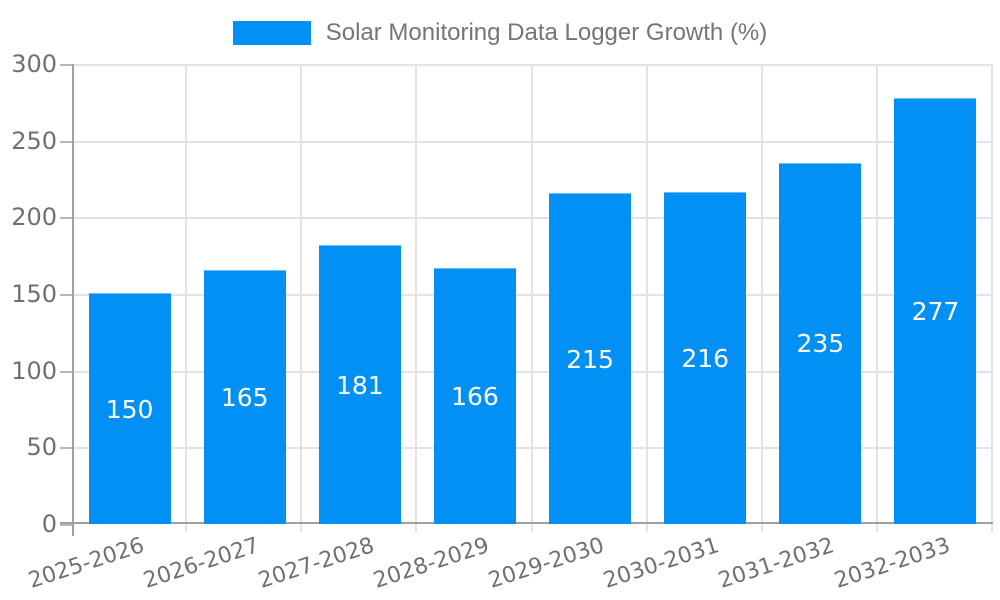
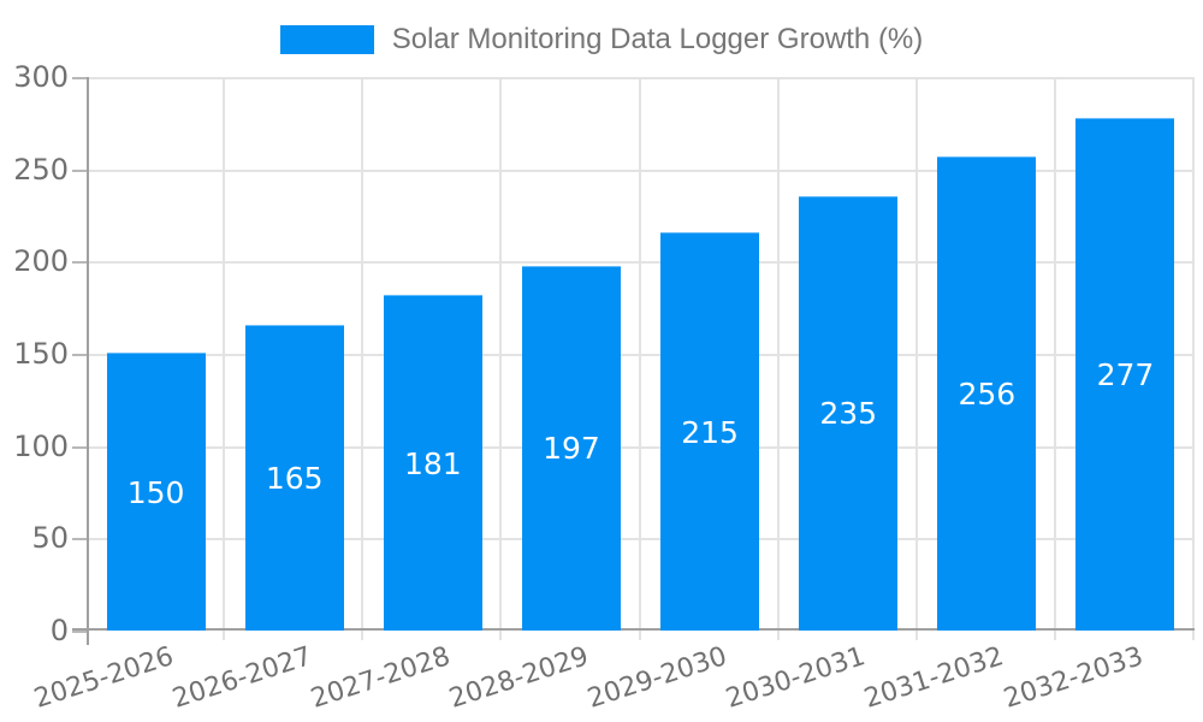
2028-2029: 166 -> 197
2030-2031: 216 -> 235
2031-2032: 235 -> 256
